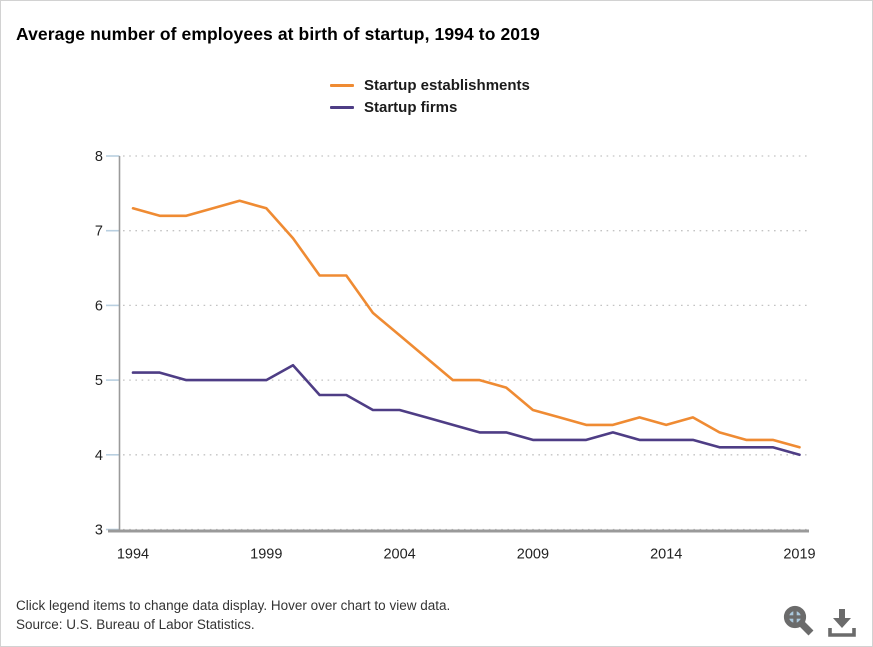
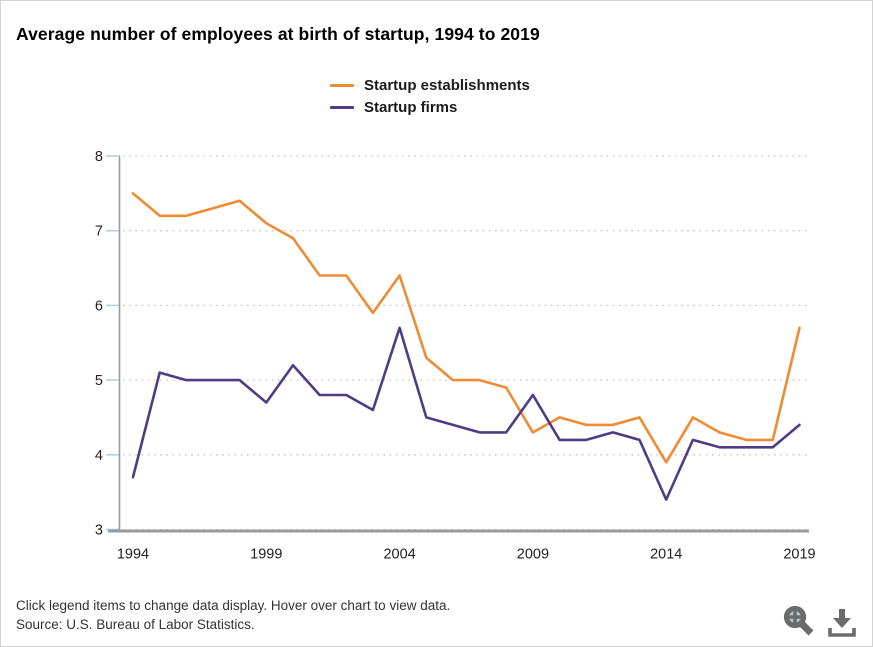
Startup establishments/1994: 7.3 -> 7.5
Startup firms/1994: 5.1 -> 3.7
Startup establishments/1999: 7.3 -> 7.1
Startup firms/1999: 5.0 -> 4.7
Startup establishments/2004: 5.6 -> 6.4
Startup firms/2004: 4.6 -> 5.7
Startup establishments/2009: 4.6 -> 4.3
Startup firms/2009: 4.2 -> 4.8
Startup establishments/2014: 4.4 -> 3.9
Startup firms/2014: 4.2 -> 3.4
Startup establishments/2019: 4.1 -> 5.7
Startup firms/2019: 4.0 -> 4.4
